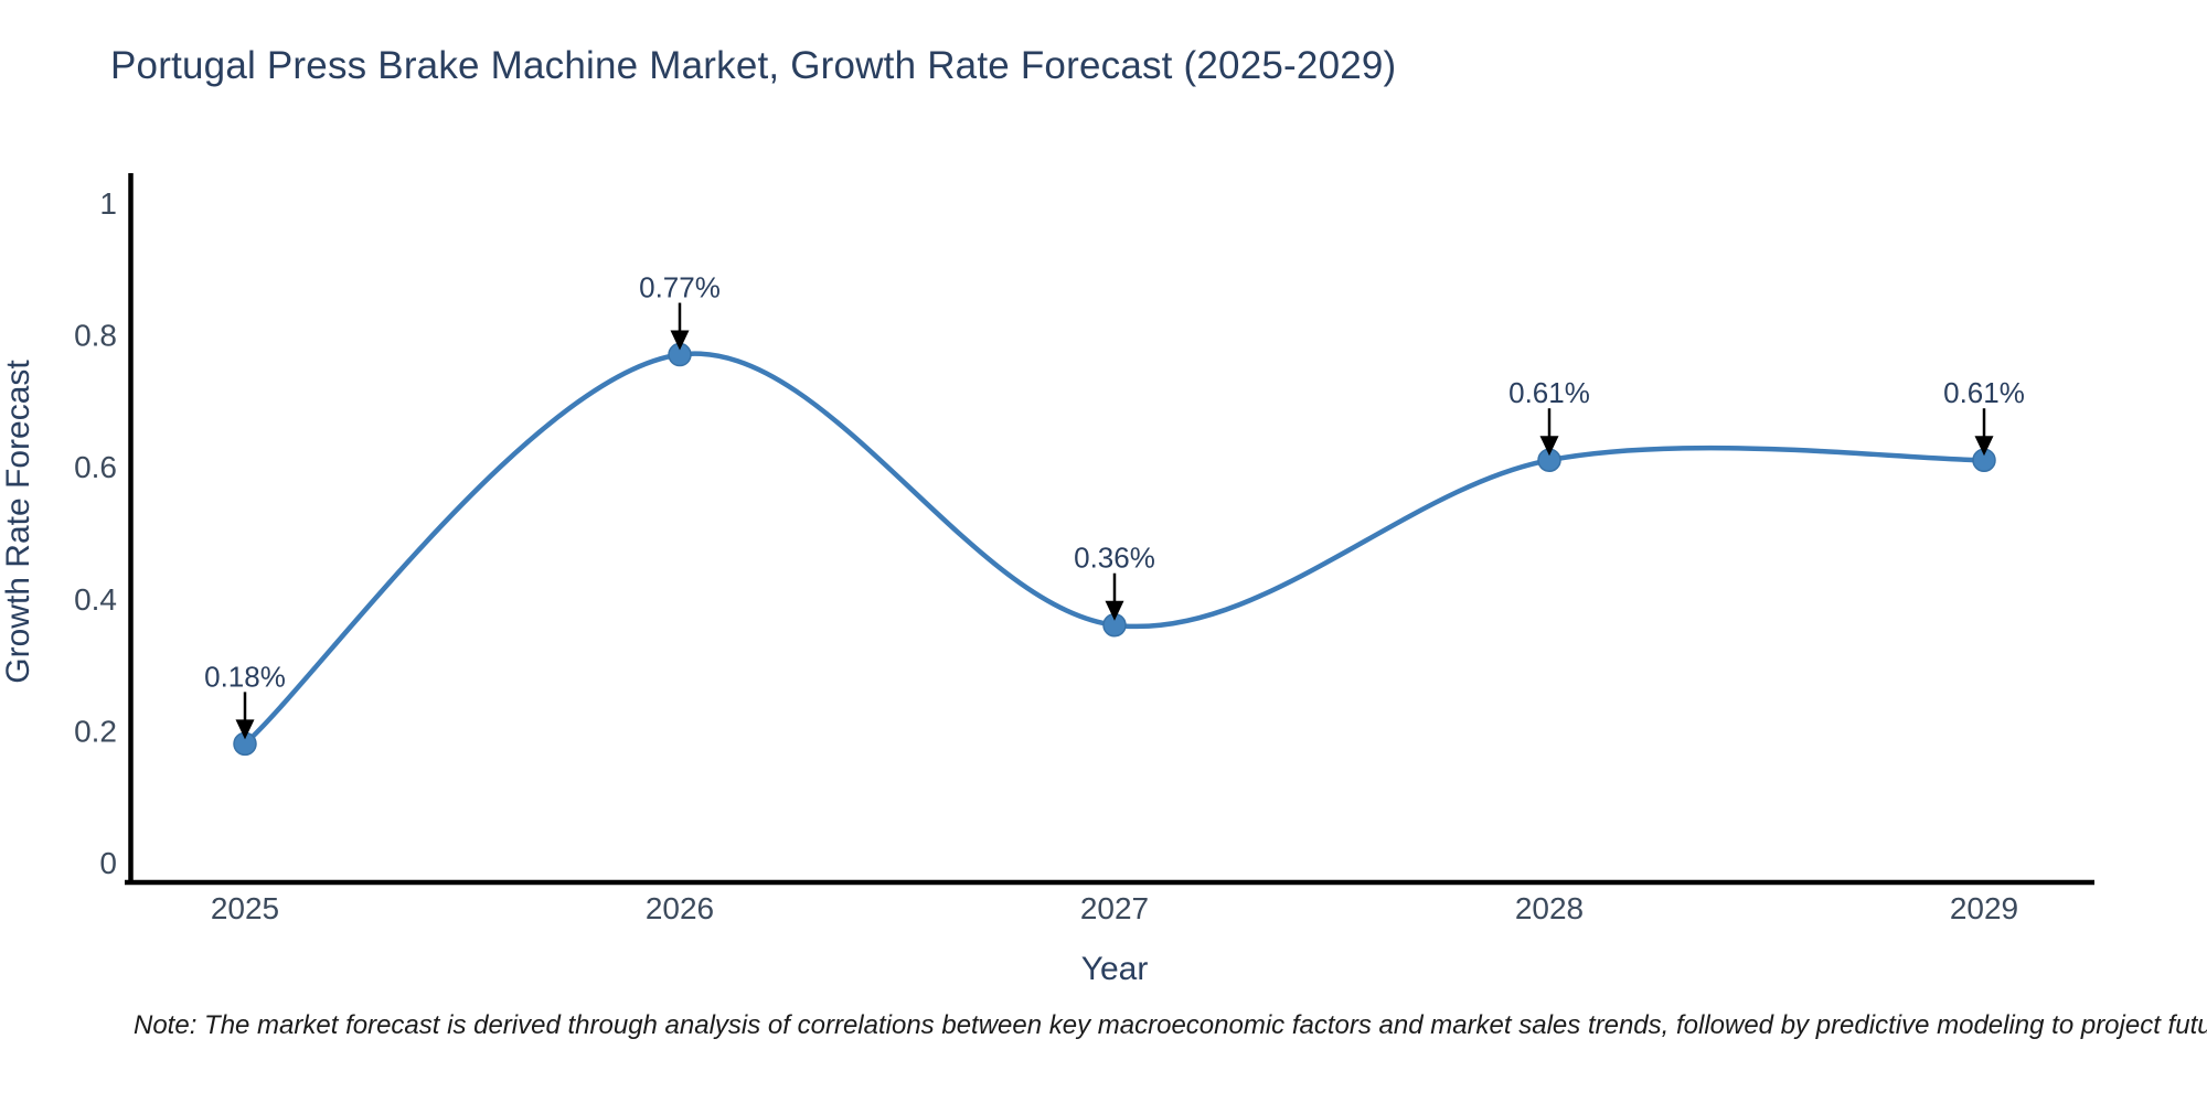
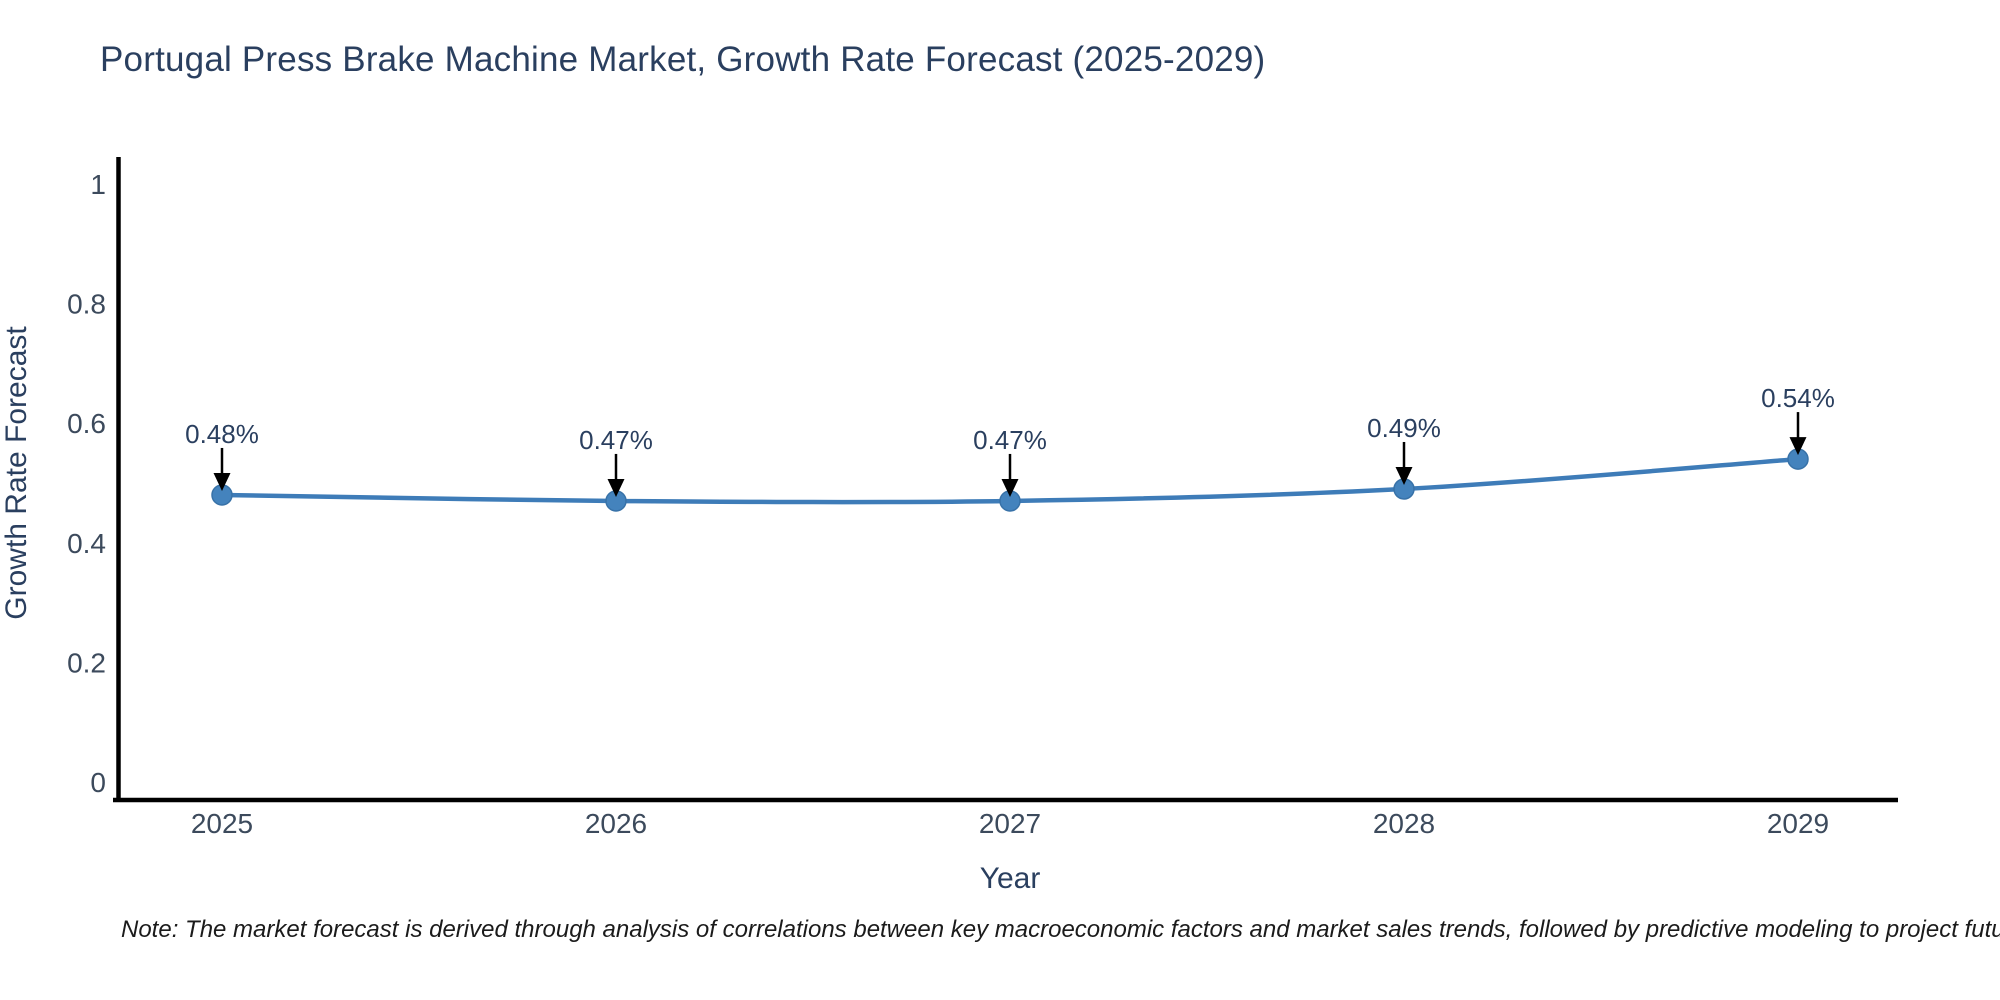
2025: 0.18% -> 0.48%
2026: 0.77% -> 0.47%
2027: 0.36% -> 0.47%
2028: 0.61% -> 0.49%
2029: 0.61% -> 0.54%
